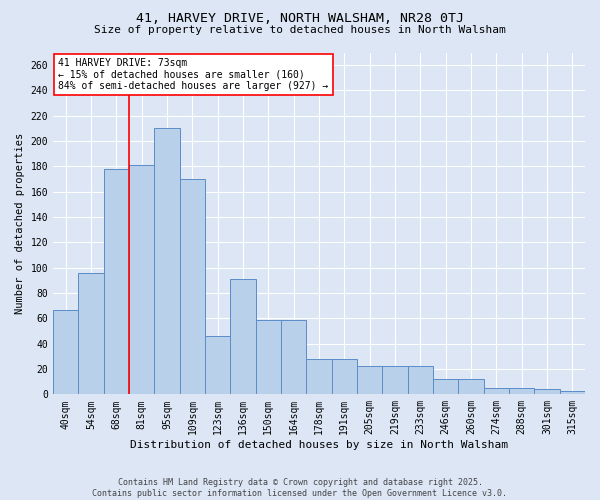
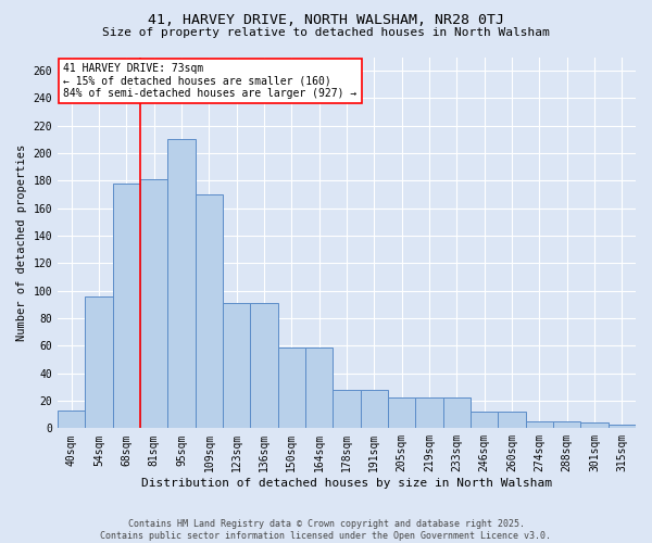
40sqm: 67 -> 13
123sqm: 46 -> 91
